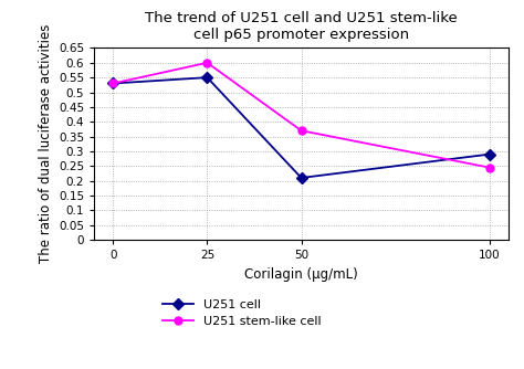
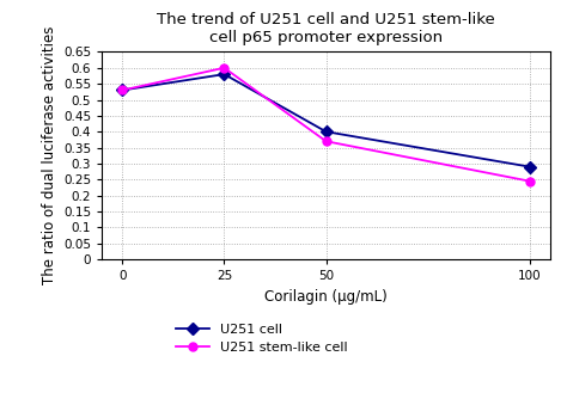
U251 cell/25: 0.55 -> 0.58
U251 cell/50: 0.21 -> 0.40
